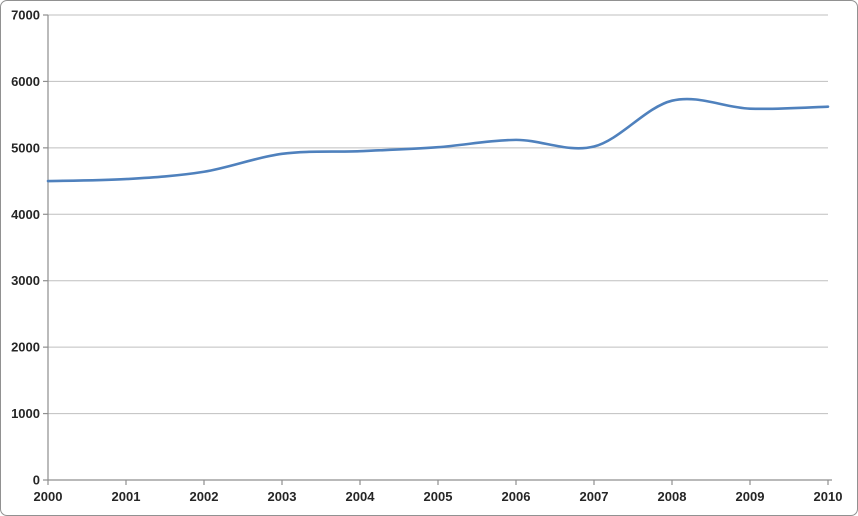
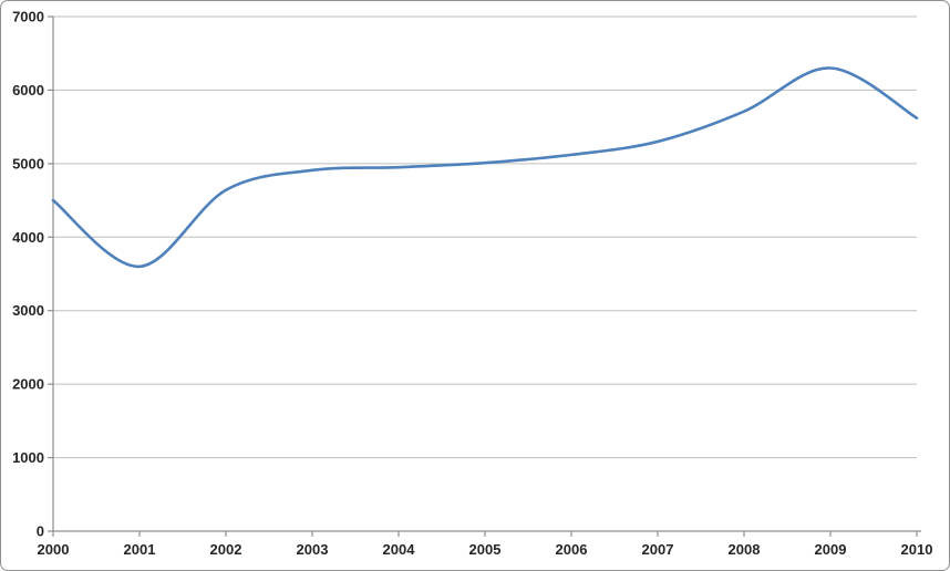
2001: 4500 -> 3600
2007: 5000 -> 5300
2009: 5600 -> 6300
